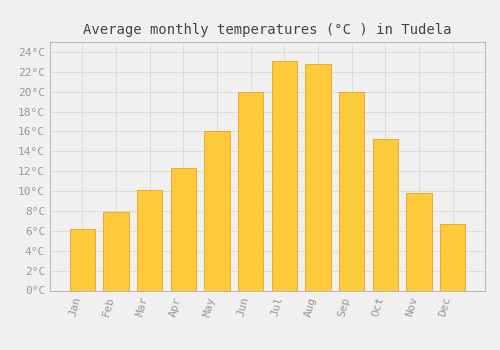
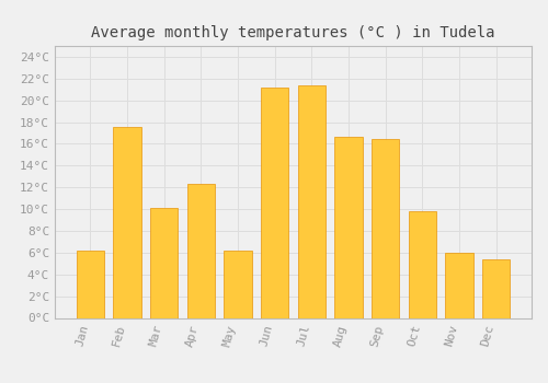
Feb: 7.9°C -> 17.6°C
May: 16.0°C -> 6.2°C
Jun: 20.0°C -> 21.2°C
Jul: 23.1°C -> 21.4°C
Aug: 22.8°C -> 16.6°C
Sep: 20.0°C -> 16.4°C
Oct: 15.2°C -> 9.8°C
Nov: 9.8°C -> 6.0°C
Dec: 6.7°C -> 5.4°C
